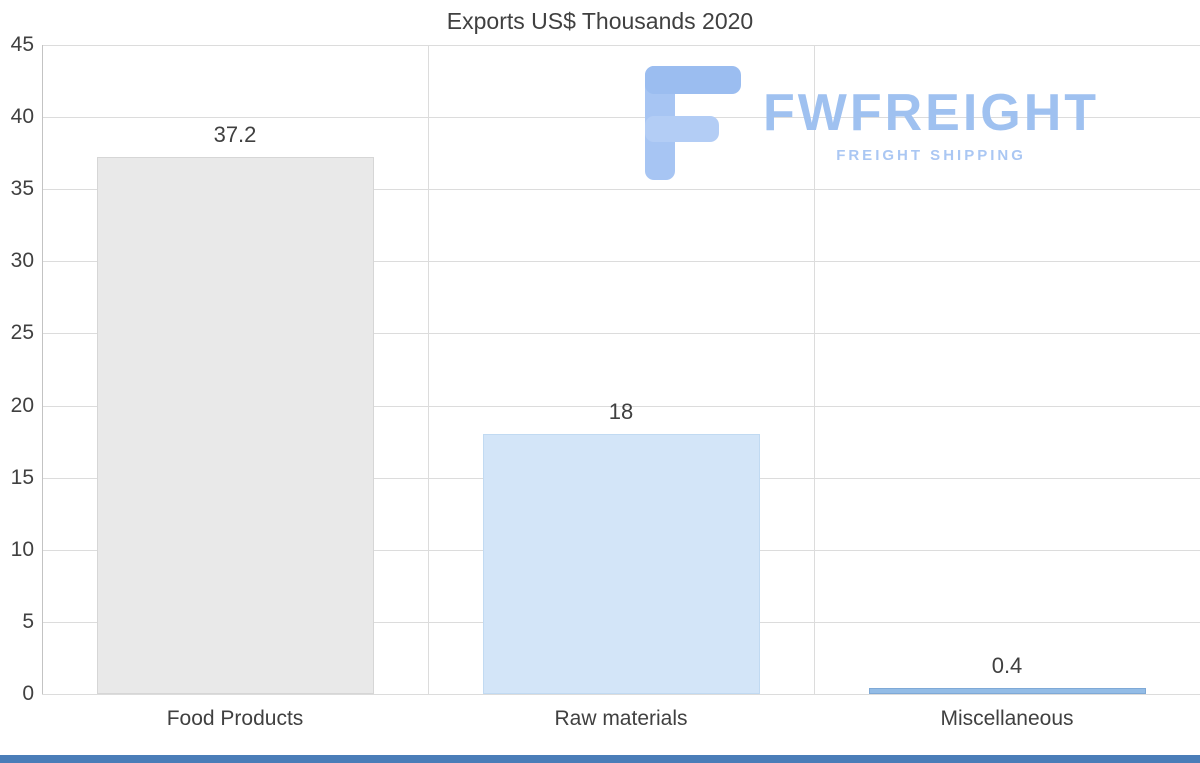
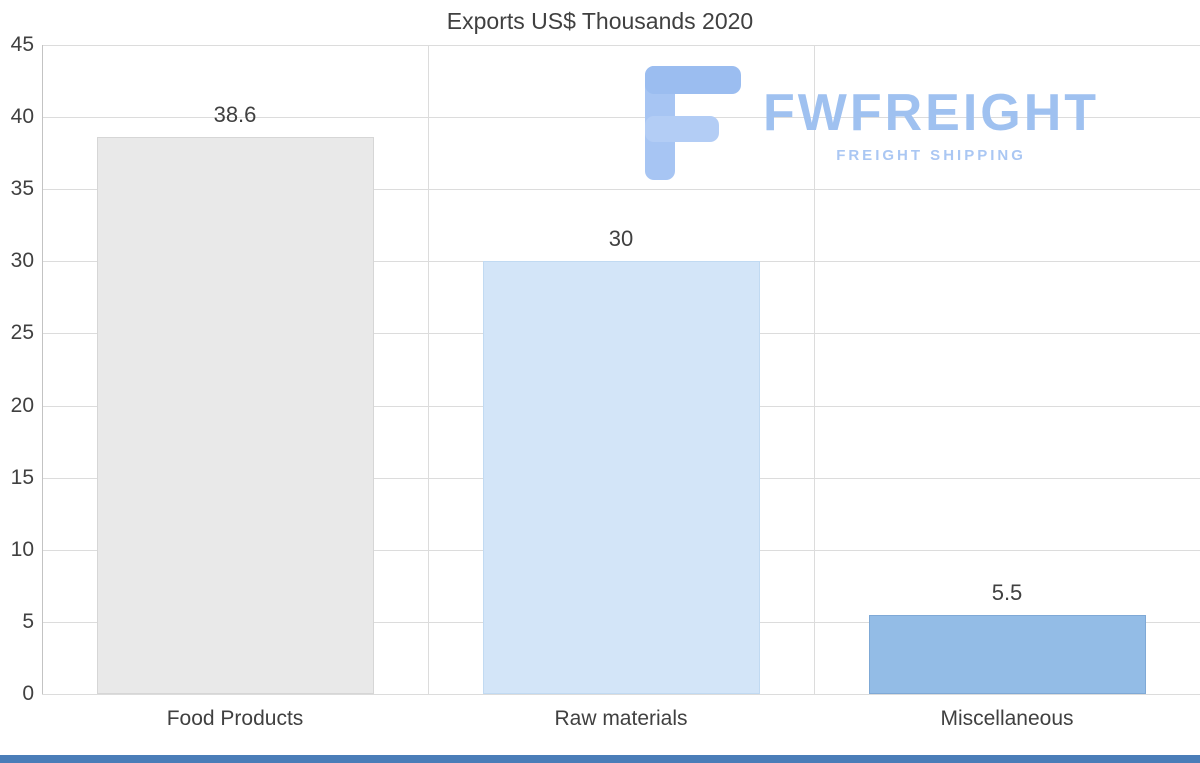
Food Products: 37.2 -> 38.6
Raw materials: 18 -> 30
Miscellaneous: 0.4 -> 5.5
